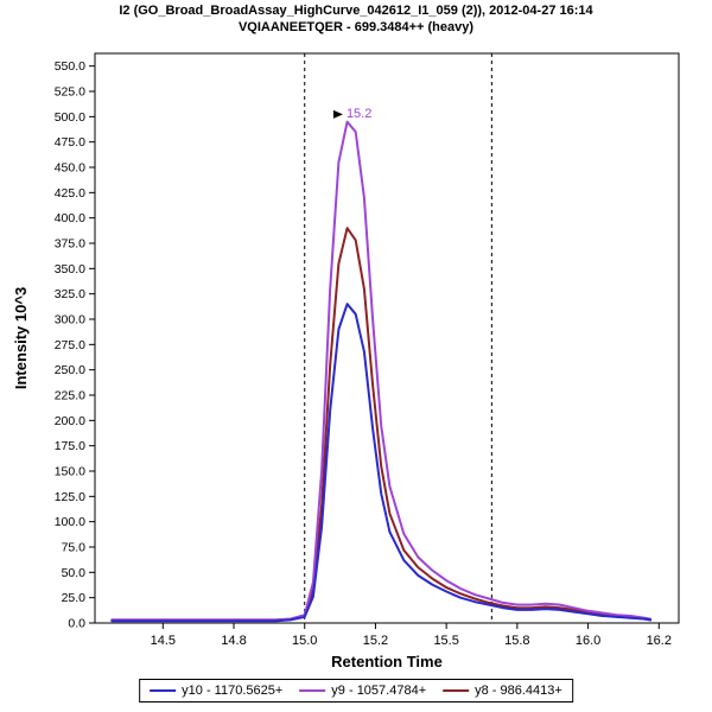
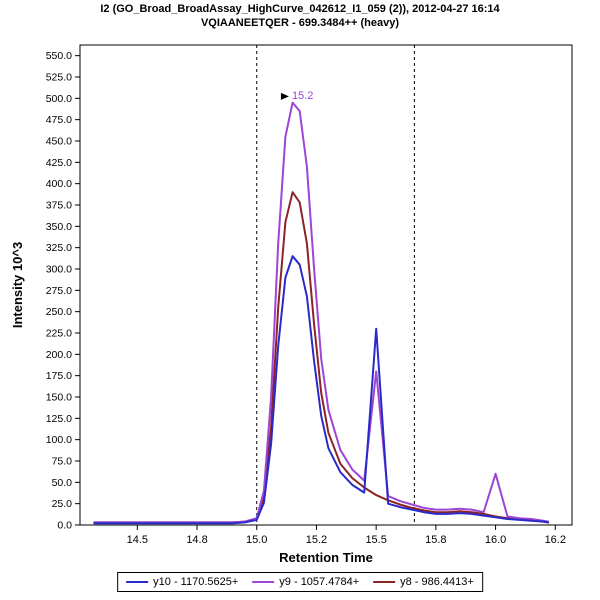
y10 - 1170.5625+/15.5: 30 -> 230
y9 - 1057.4784+/15.5: 40 -> 180
y9 - 1057.4784+/16.0: 10 -> 60
